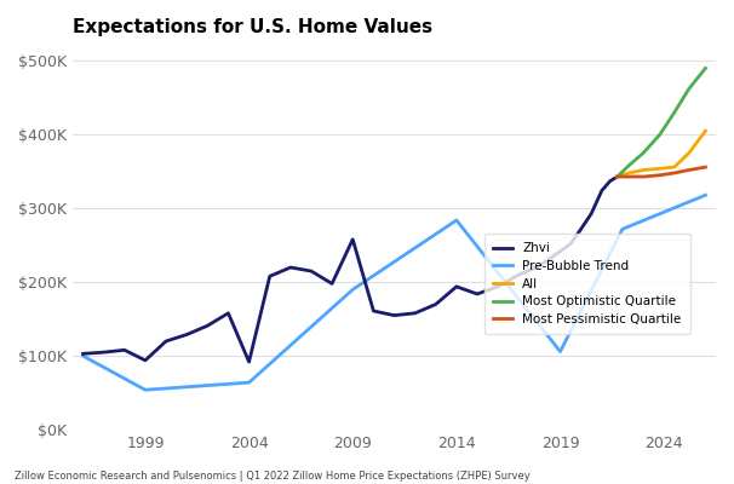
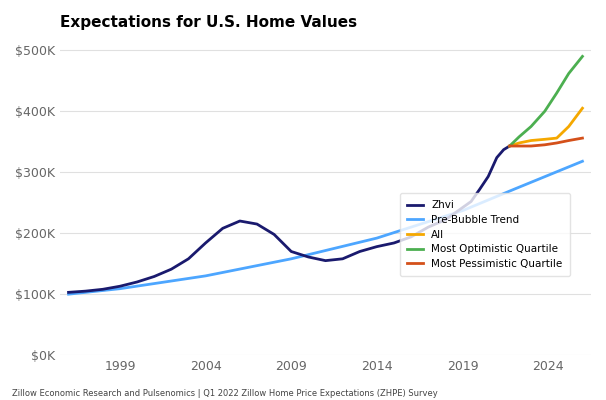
Zhvi/1999: $94K -> $113K
Pre-Bubble Trend/1999: $54K -> $109K
Zhvi/2004: $92K -> $184K
Pre-Bubble Trend/2004: $64K -> $130K
Zhvi/2009: $258K -> $170K
Pre-Bubble Trend/2009: $190K -> $158K
Zhvi/2014: $194K -> $178K
Pre-Bubble Trend/2014: $284K -> $192K
Pre-Bubble Trend/2019: $106K -> $237K
